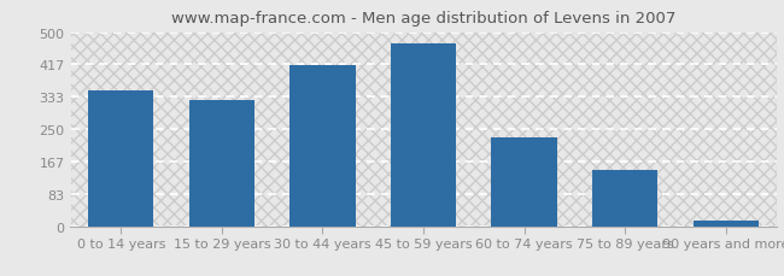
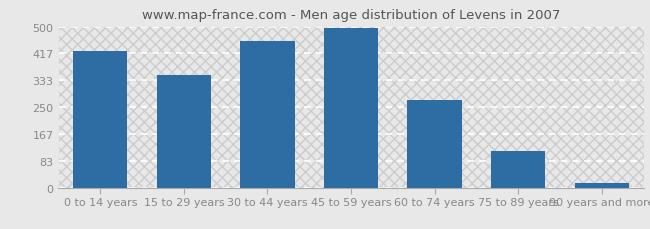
0 to 14 years: 350 -> 425
15 to 29 years: 325 -> 350
30 to 44 years: 415 -> 455
45 to 59 years: 470 -> 497
60 to 74 years: 230 -> 272
75 to 89 years: 145 -> 113
